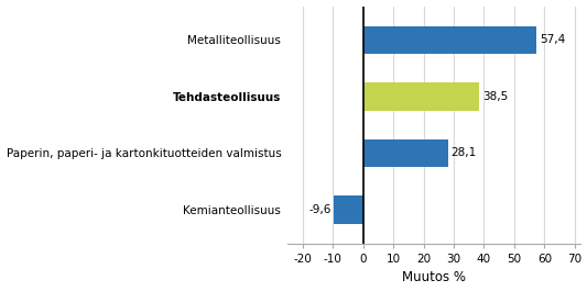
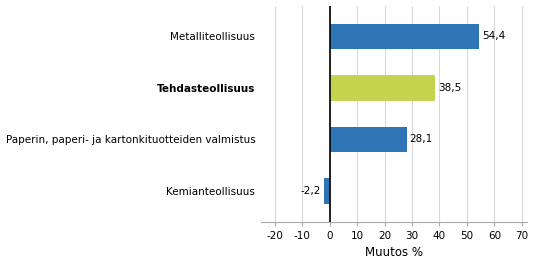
Metalliteollisuus: 57,4 -> 54,4
Kemianteollisuus: -9,6 -> -2,2
